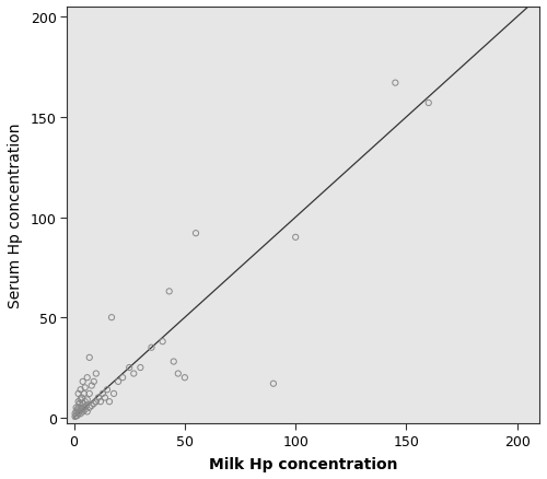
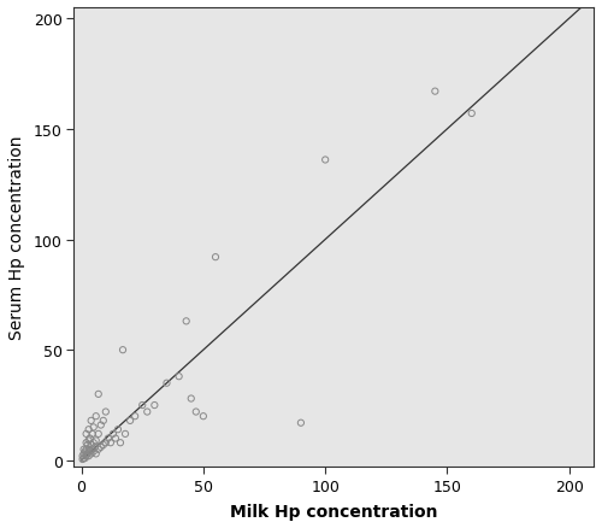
100: 90 -> 136
